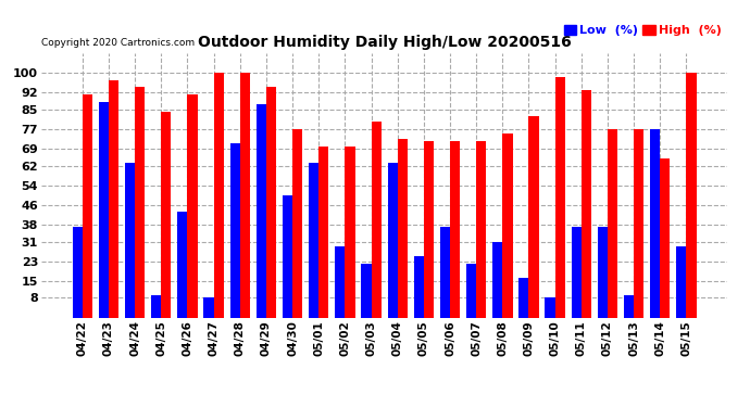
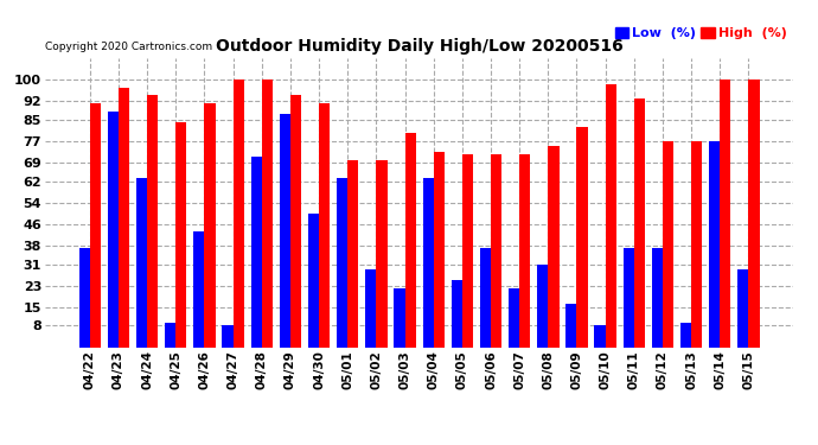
High (%)/04/30: 77 -> 91
High (%)/05/14: 65 -> 100
